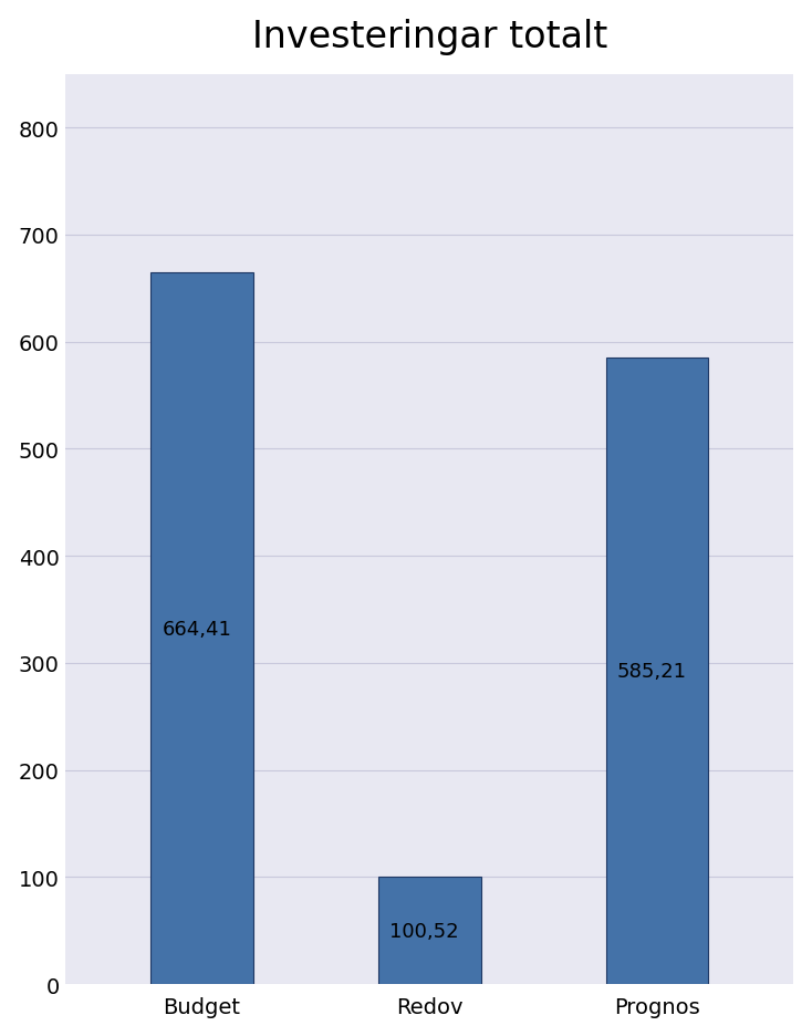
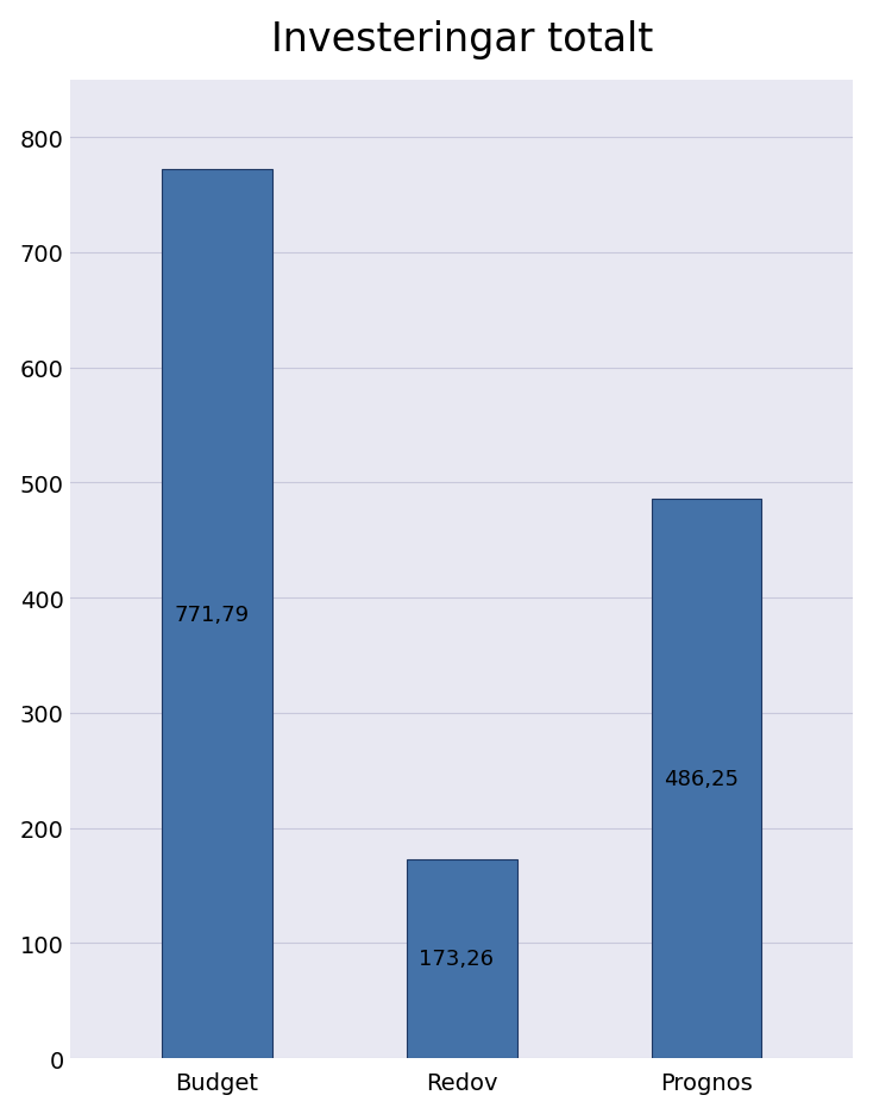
Budget: 664,41 -> 771,79
Redov: 100,52 -> 173,26
Prognos: 585,21 -> 486,25
